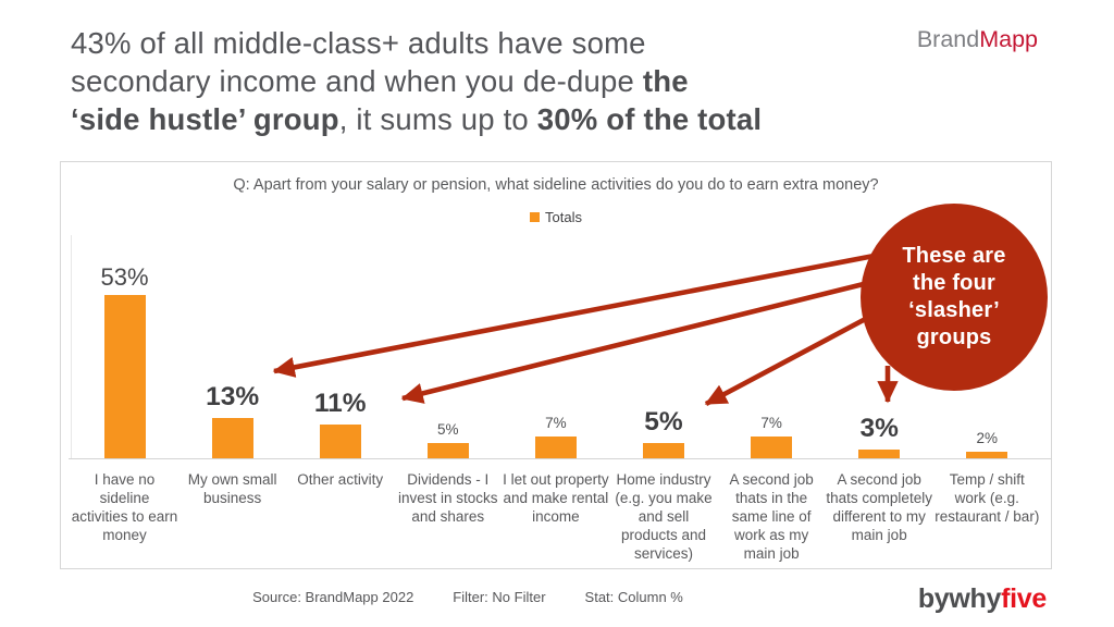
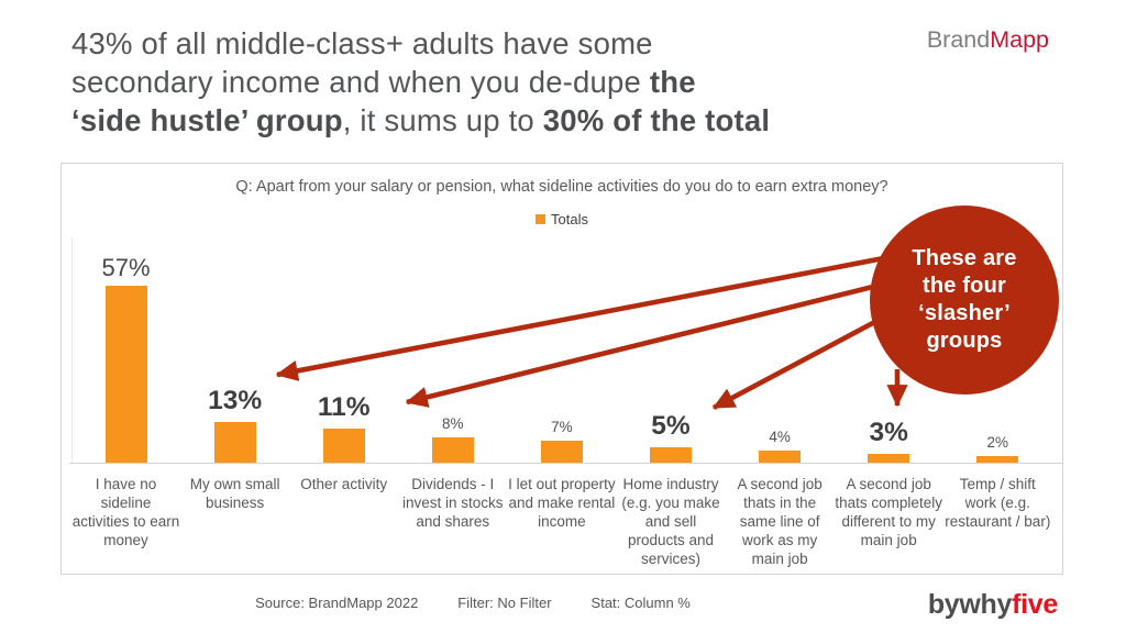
I have no sideline activities to earn money: 53% -> 57%
Dividends - I invest in stocks and shares: 5% -> 8%
A second job thats in the same line of work as my main job: 7% -> 4%
